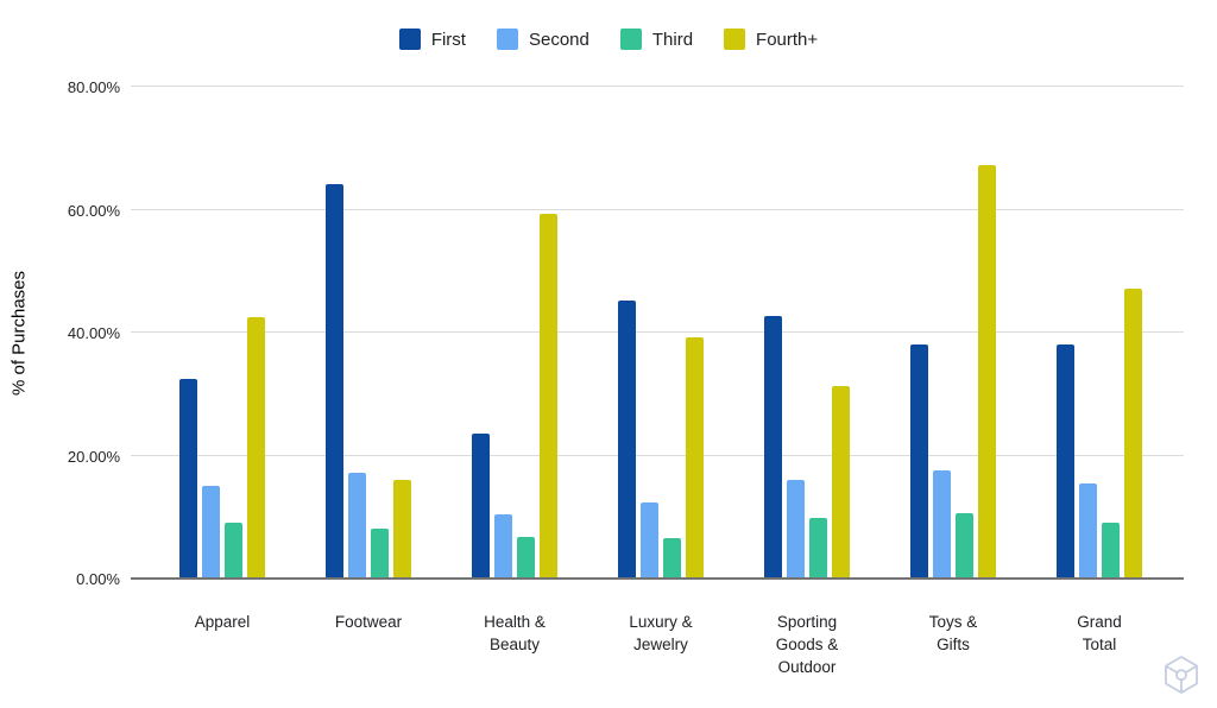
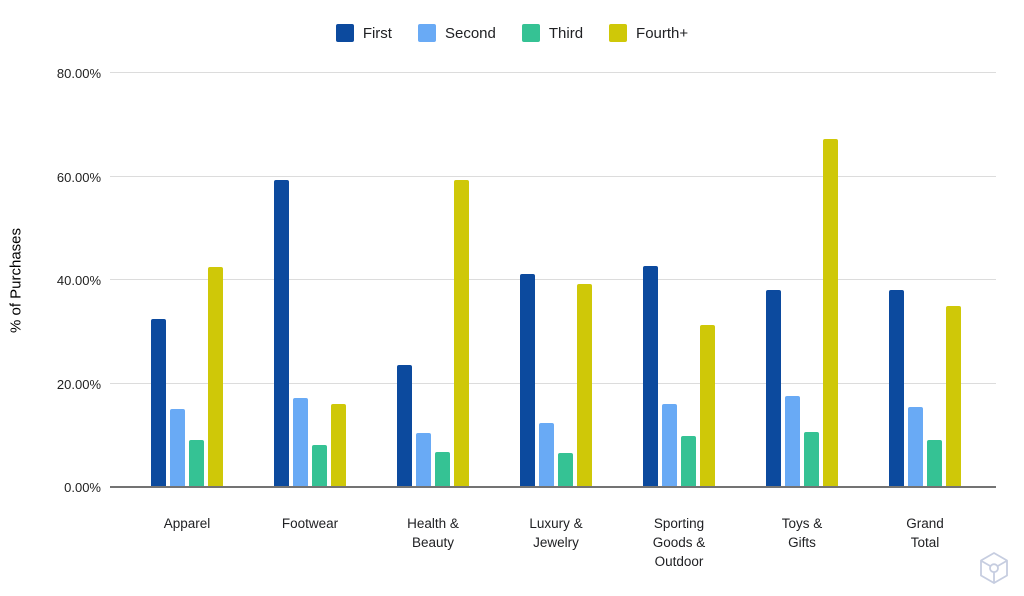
First/Footwear: 64% -> 59%
First/Luxury & Jewelry: 45% -> 41%
Fourth+/Grand Total: 47% -> 35%
